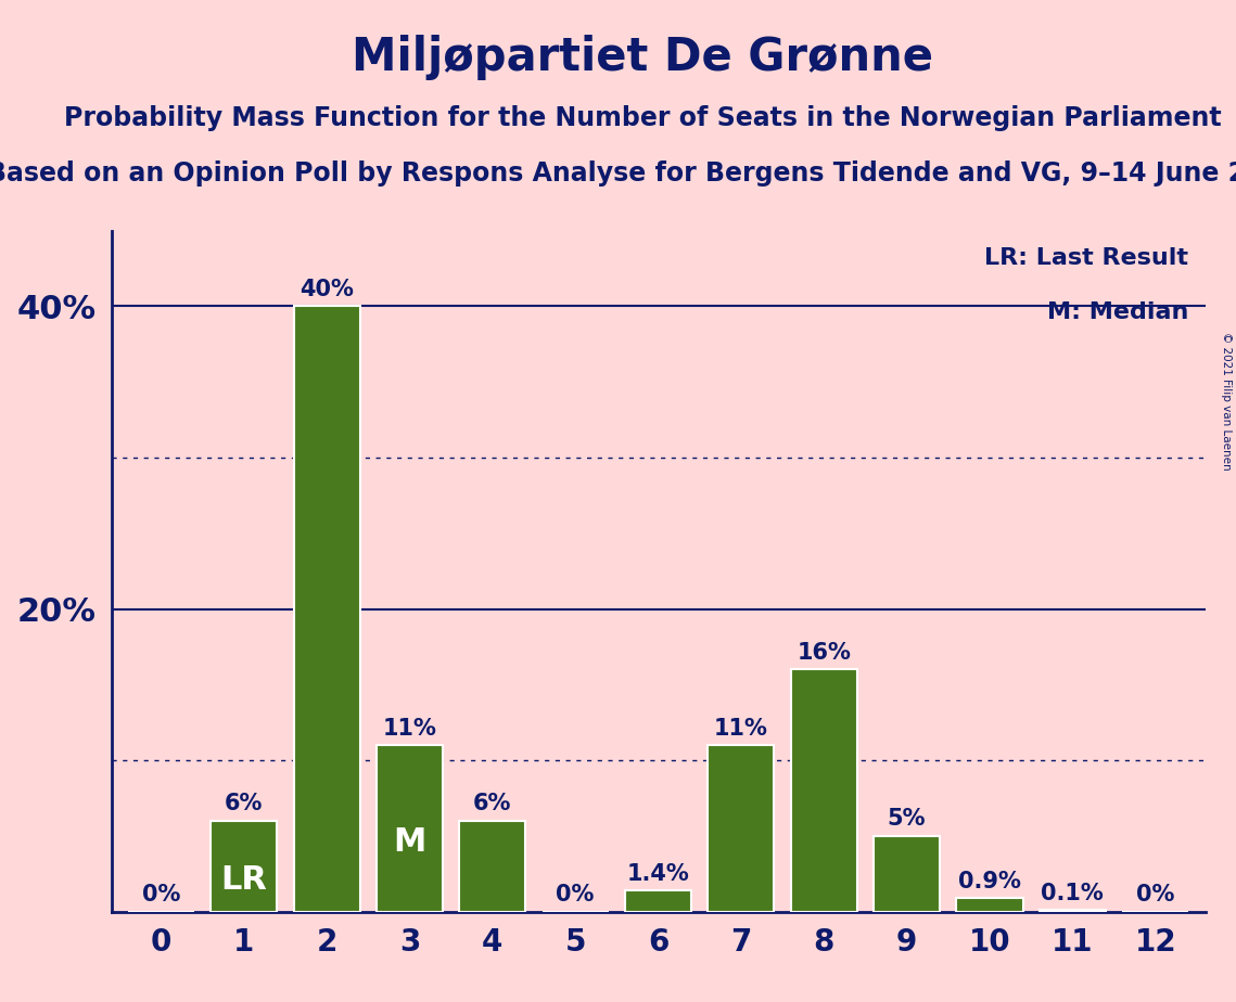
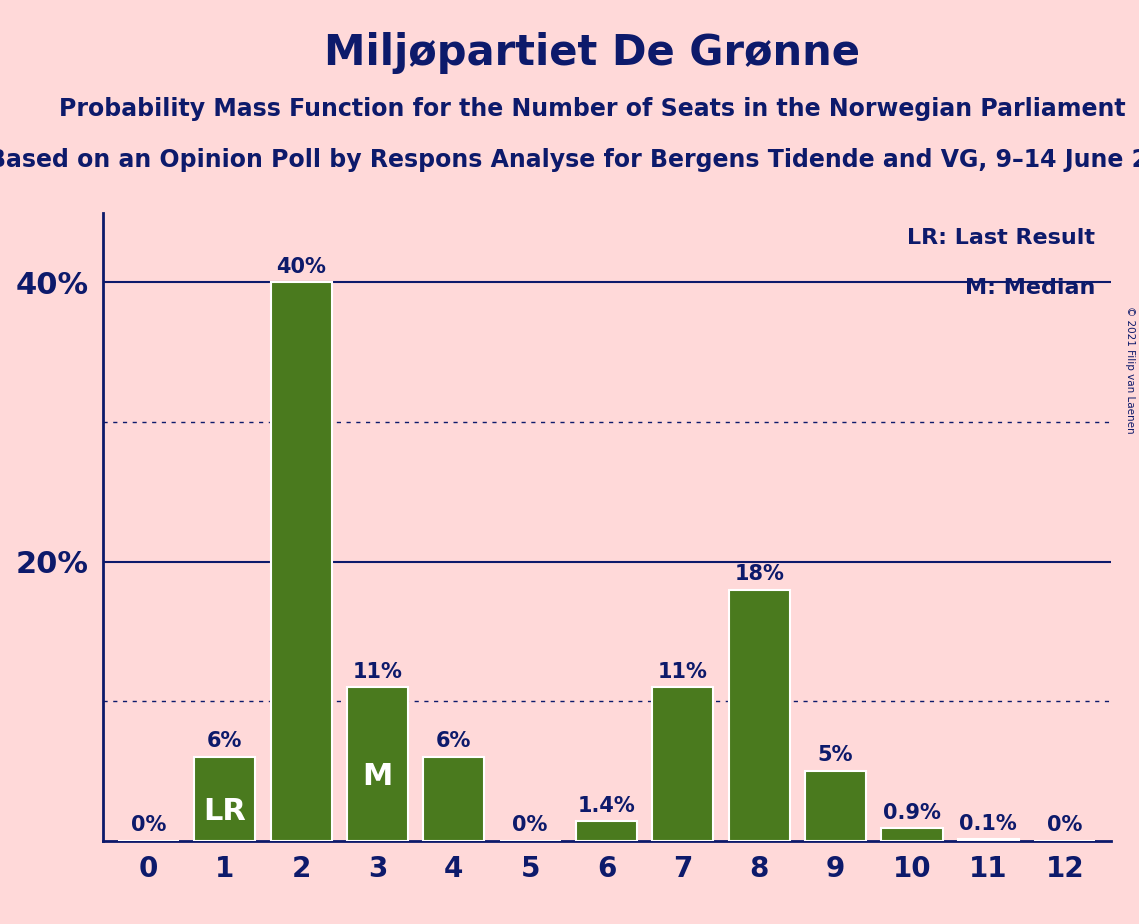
8: 16% -> 18%
